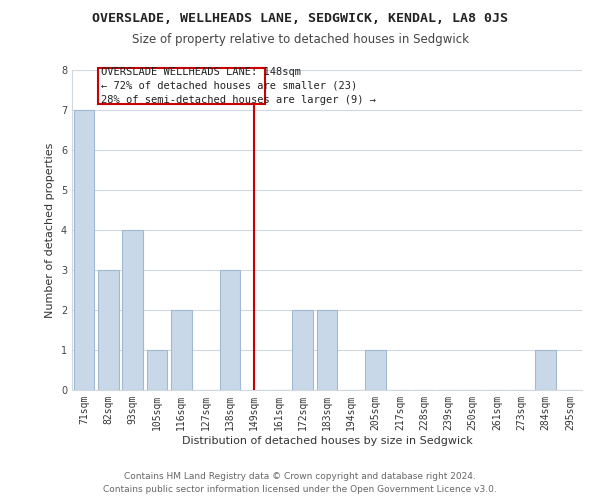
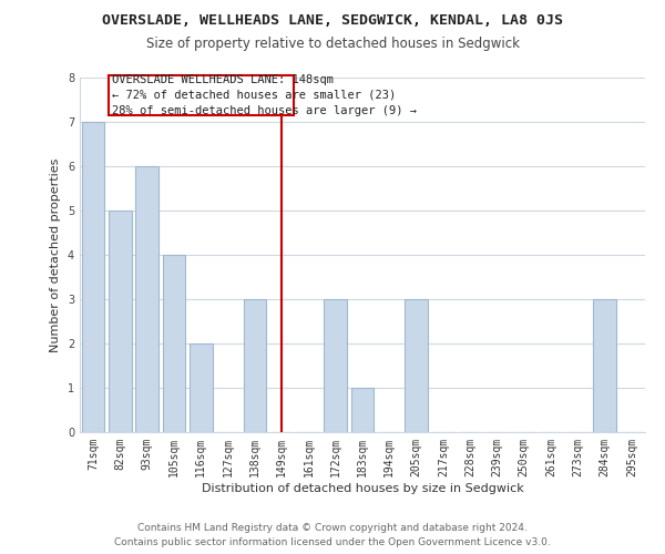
82sqm: 3 -> 5
93sqm: 4 -> 6
105sqm: 1 -> 4
172sqm: 2 -> 3
183sqm: 2 -> 1
205sqm: 1 -> 3
284sqm: 1 -> 3
